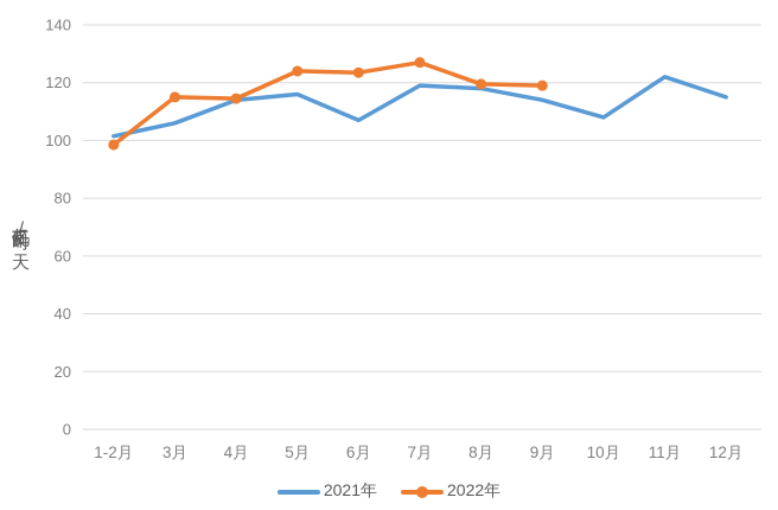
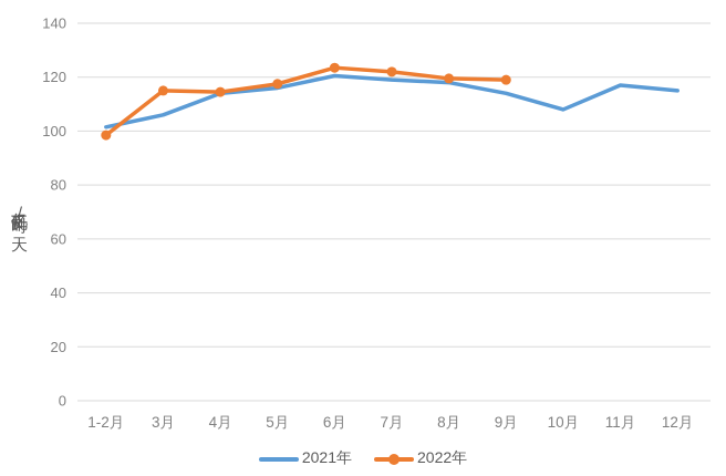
2022年/5月: 124 -> 118
2021年/6月: 107 -> 120
2022年/7月: 127 -> 122
2021年/11月: 122 -> 117
